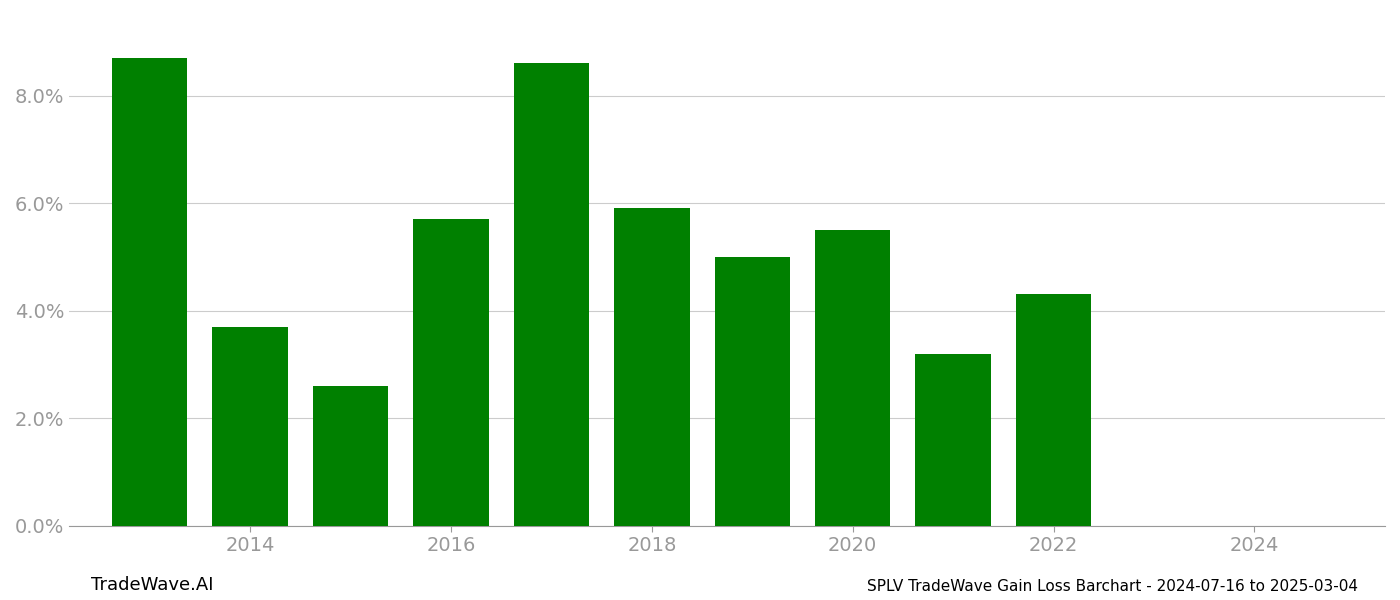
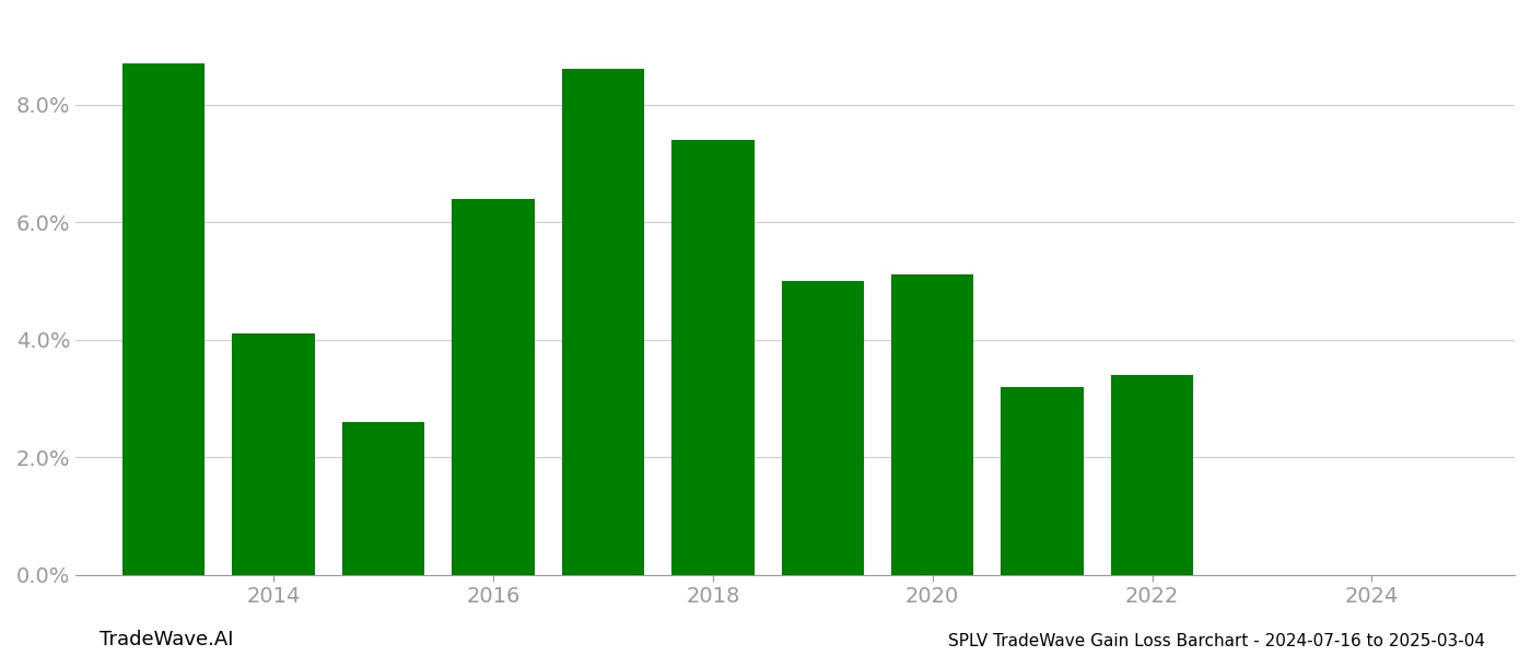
2014: 3.7% -> 4.1%
2016: 5.7% -> 6.4%
2018: 5.9% -> 7.4%
2020: 5.5% -> 5.1%
2022: 4.3% -> 3.4%
